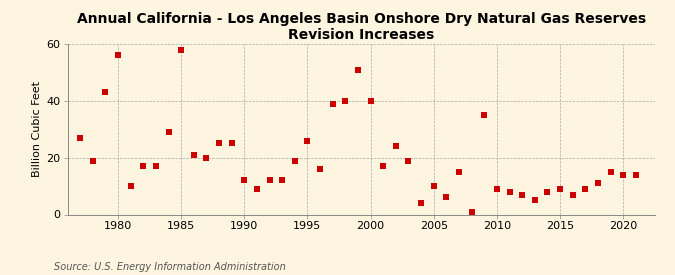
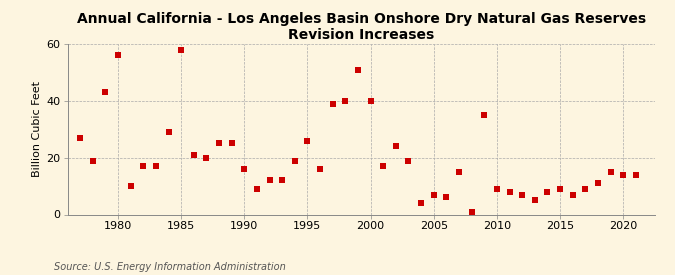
1990: 12 -> 16
2005: 10 -> 7
